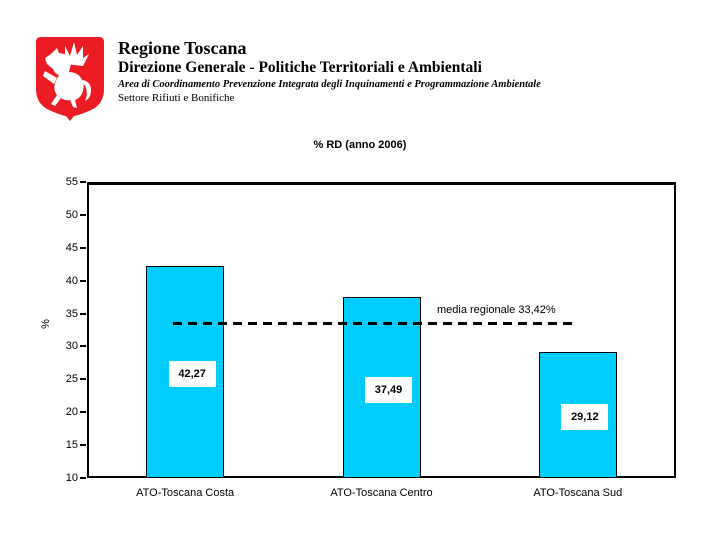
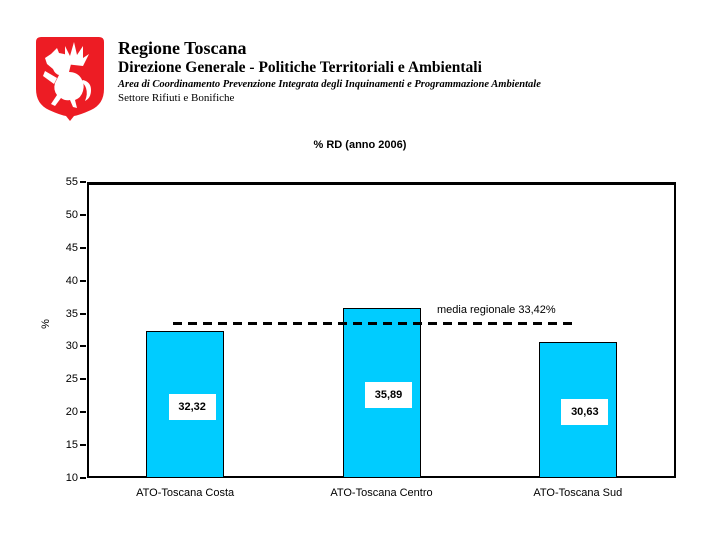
ATO-Toscana Costa: 42,27 -> 32,32
ATO-Toscana Centro: 37,49 -> 35,89
ATO-Toscana Sud: 29,12 -> 30,63
